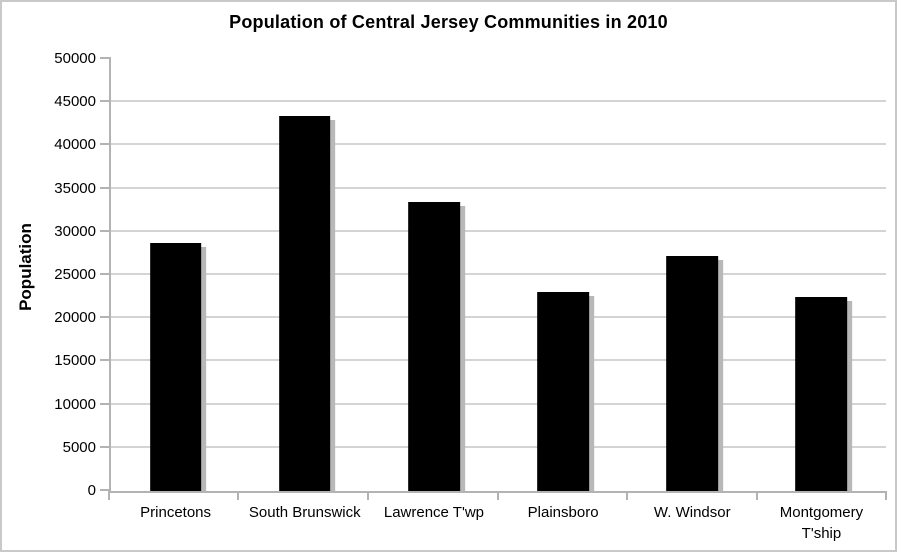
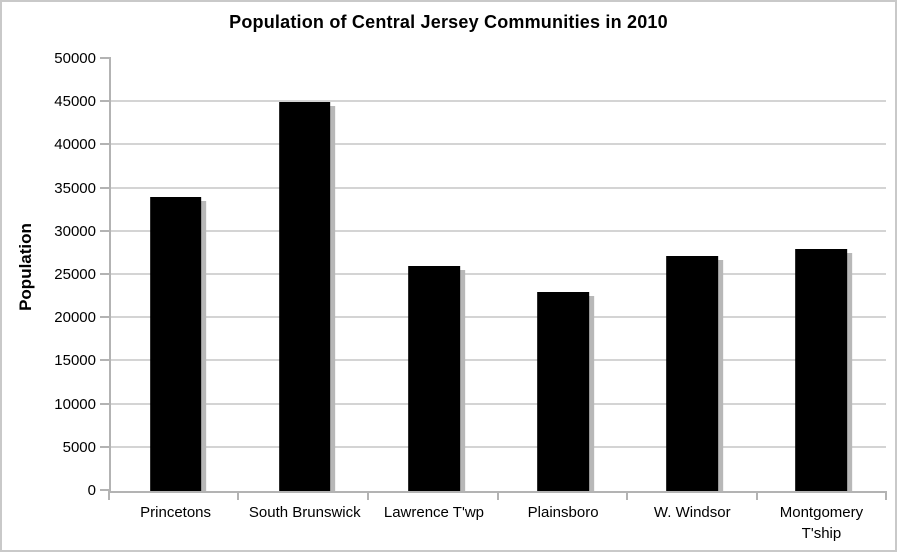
Princetons: 29000 -> 34000
South Brunswick: 43000 -> 45000
Lawrence T'wp: 34000 -> 26000
Montgomery T'ship: 22000 -> 28000
